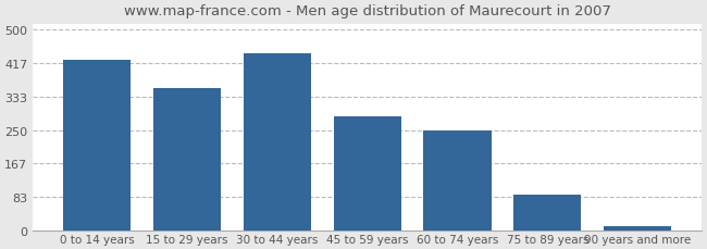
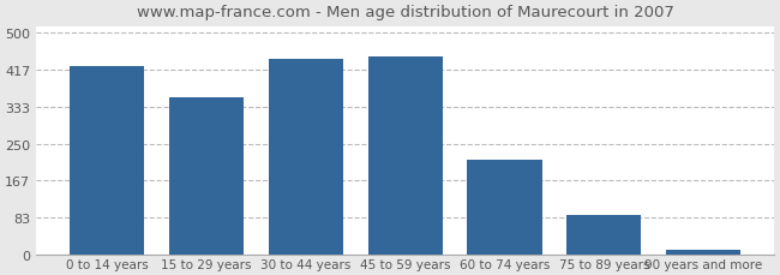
45 to 59 years: 285 -> 447
60 to 74 years: 250 -> 215
